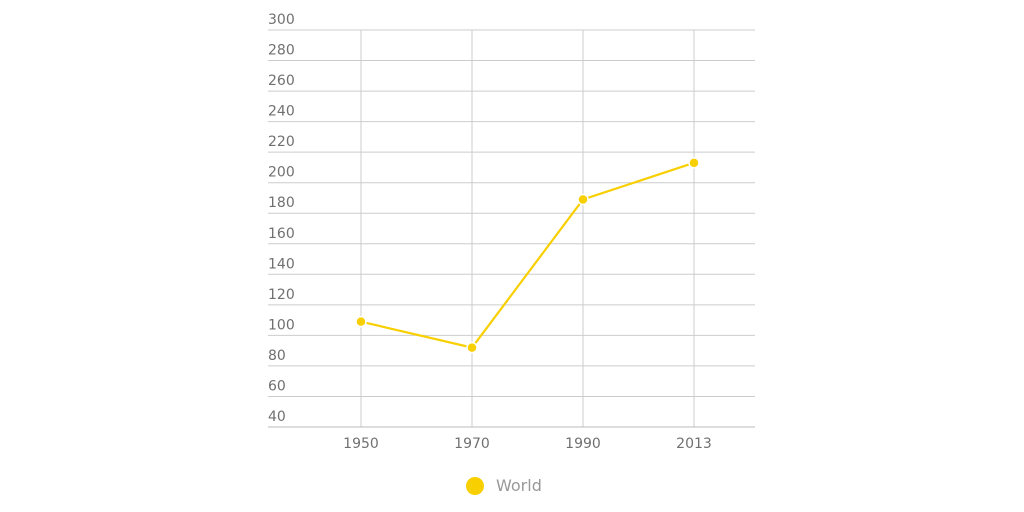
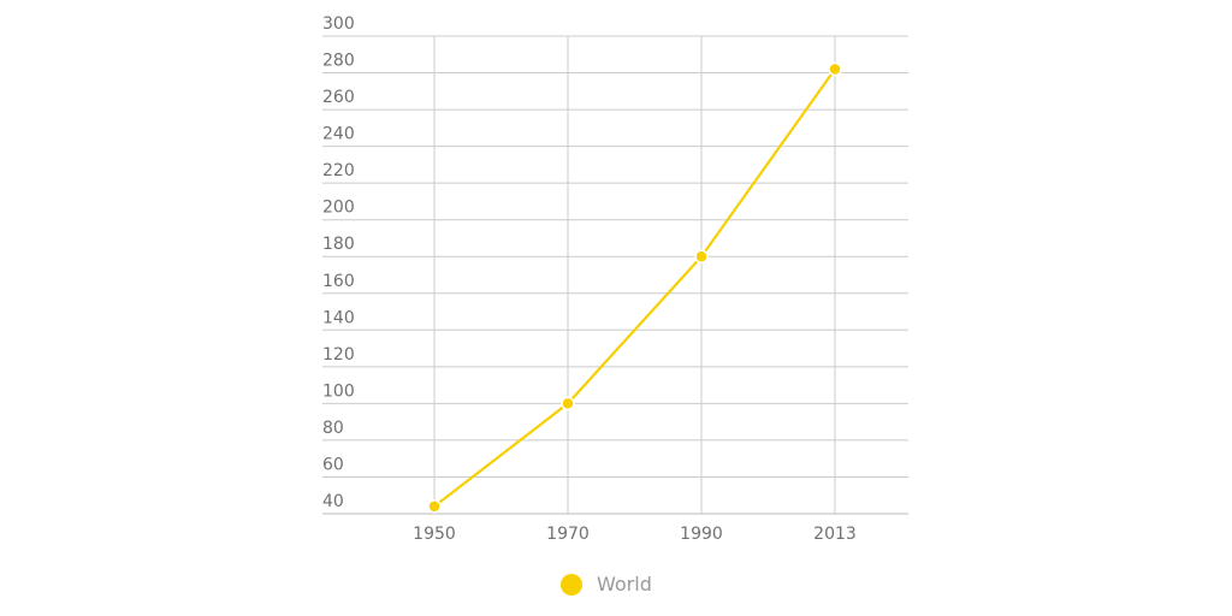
1950: 109 -> 44
1970: 92 -> 100
1990: 189 -> 180
2013: 213 -> 282
